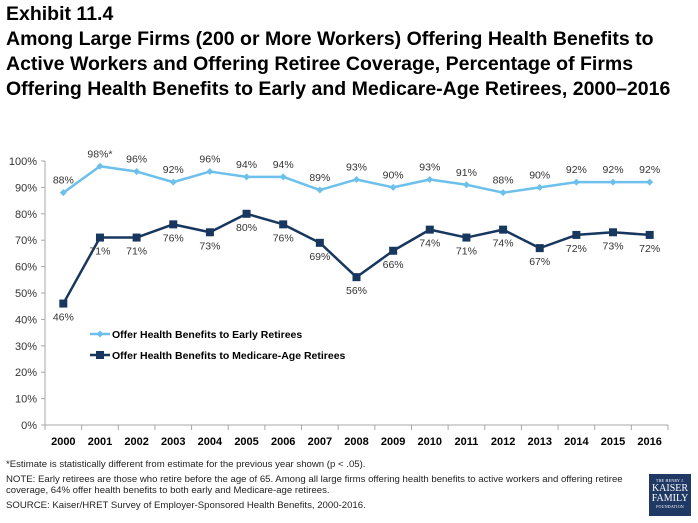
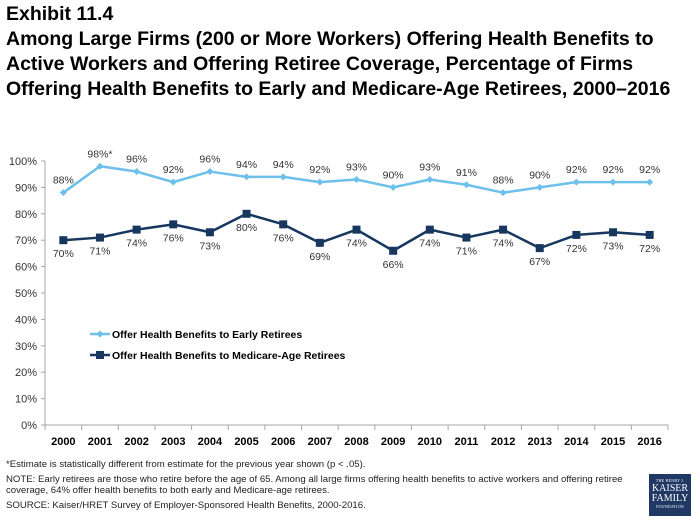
Offer Health Benefits to Medicare-Age Retirees/2000: 46% -> 70%
Offer Health Benefits to Medicare-Age Retirees/2002: 71% -> 74%
Offer Health Benefits to Early Retirees/2007: 89% -> 92%
Offer Health Benefits to Medicare-Age Retirees/2008: 56% -> 74%
